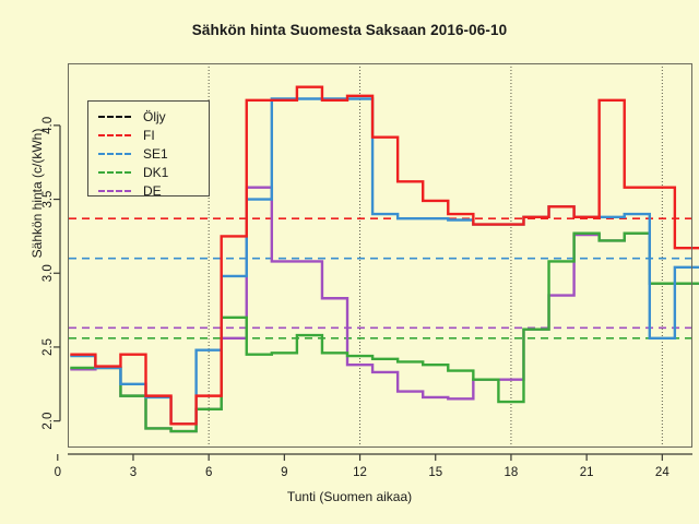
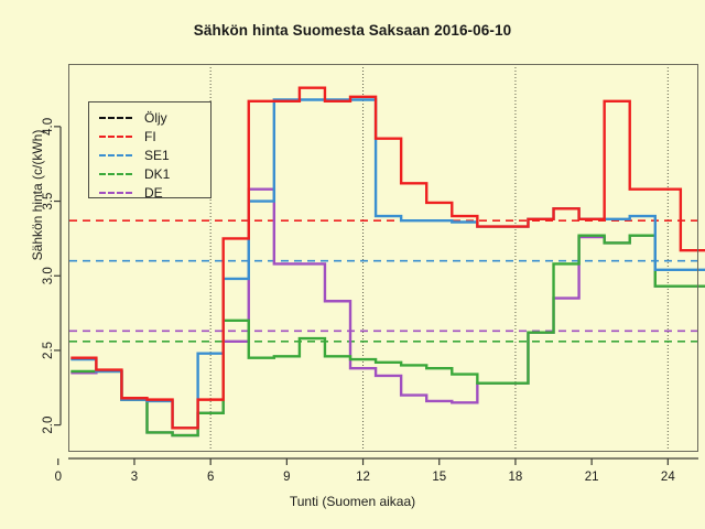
FI/3: 2.45 -> 2.18
SE1/3: 2.25 -> 2.17
DK1/18: 2.13 -> 2.28
SE1/24: 2.56 -> 3.04
